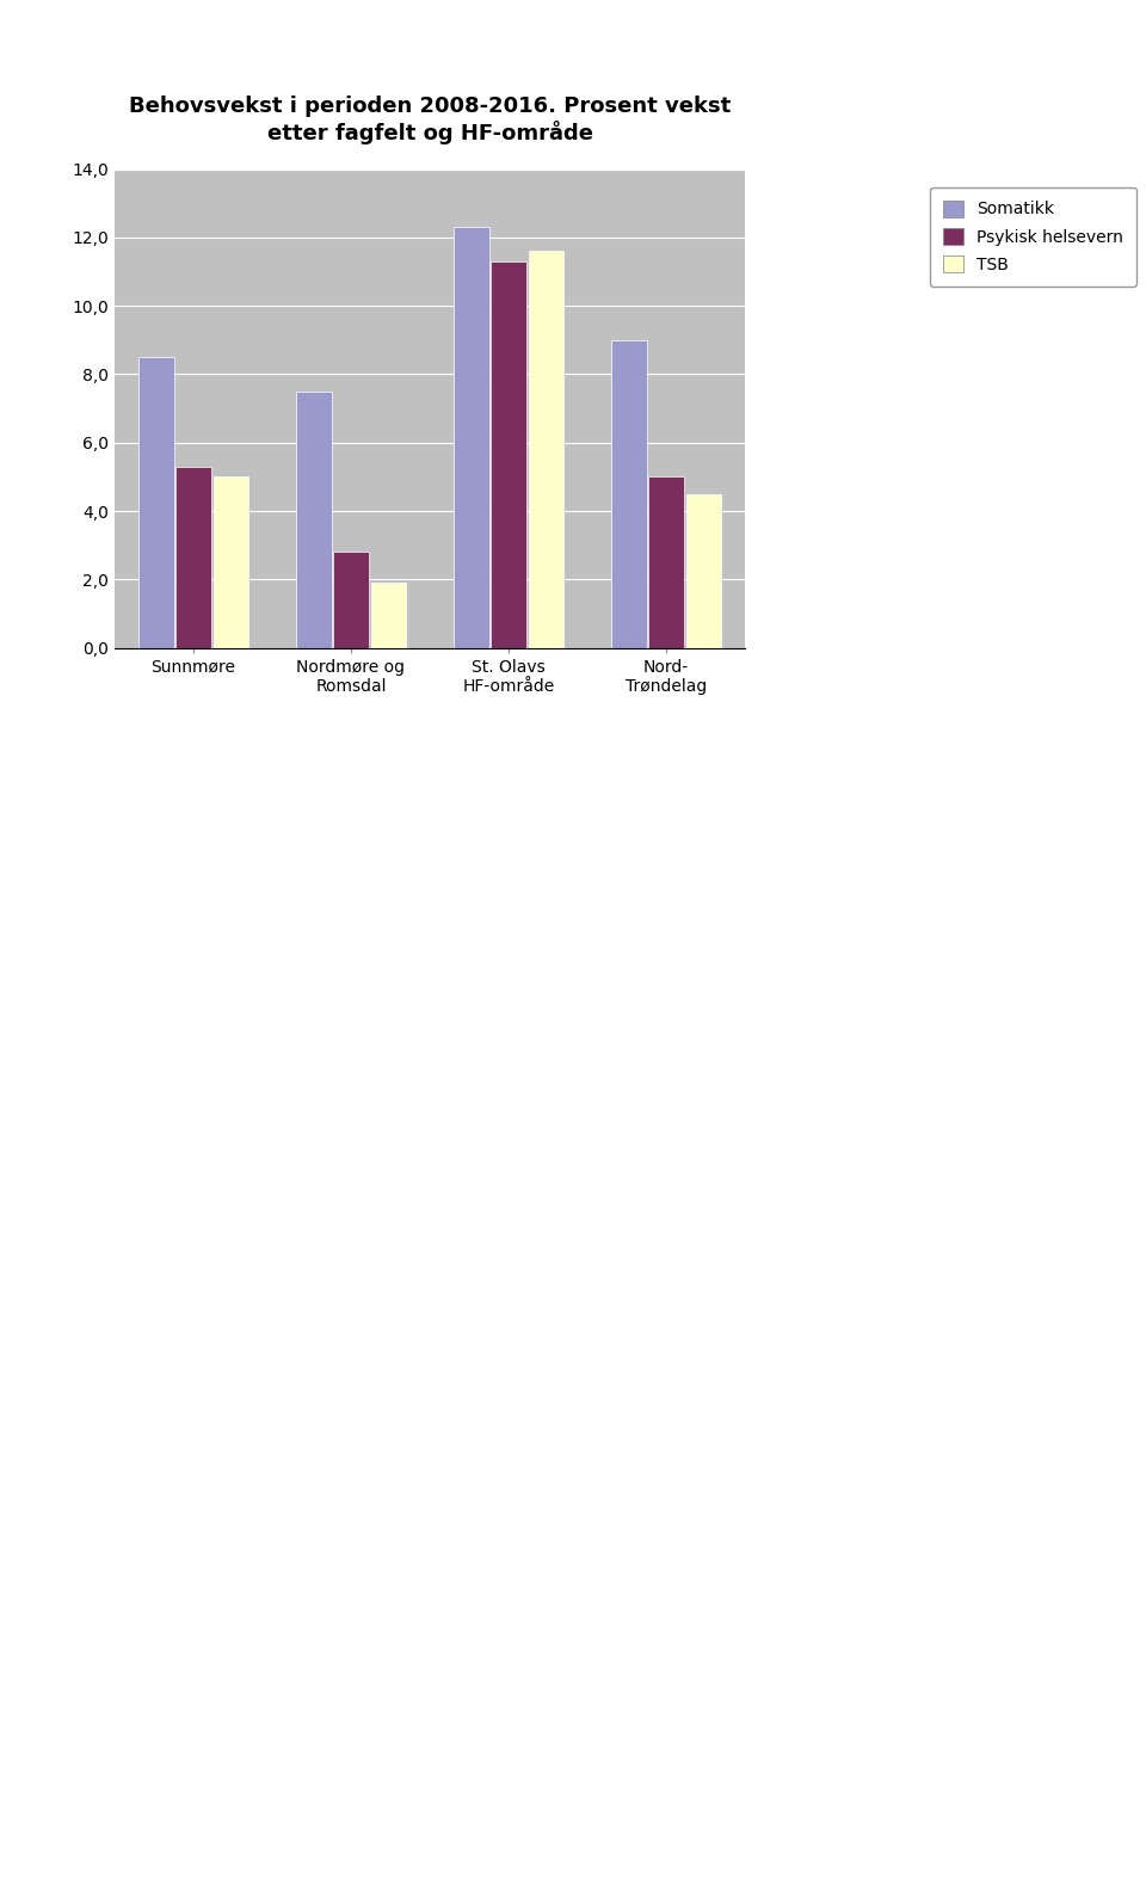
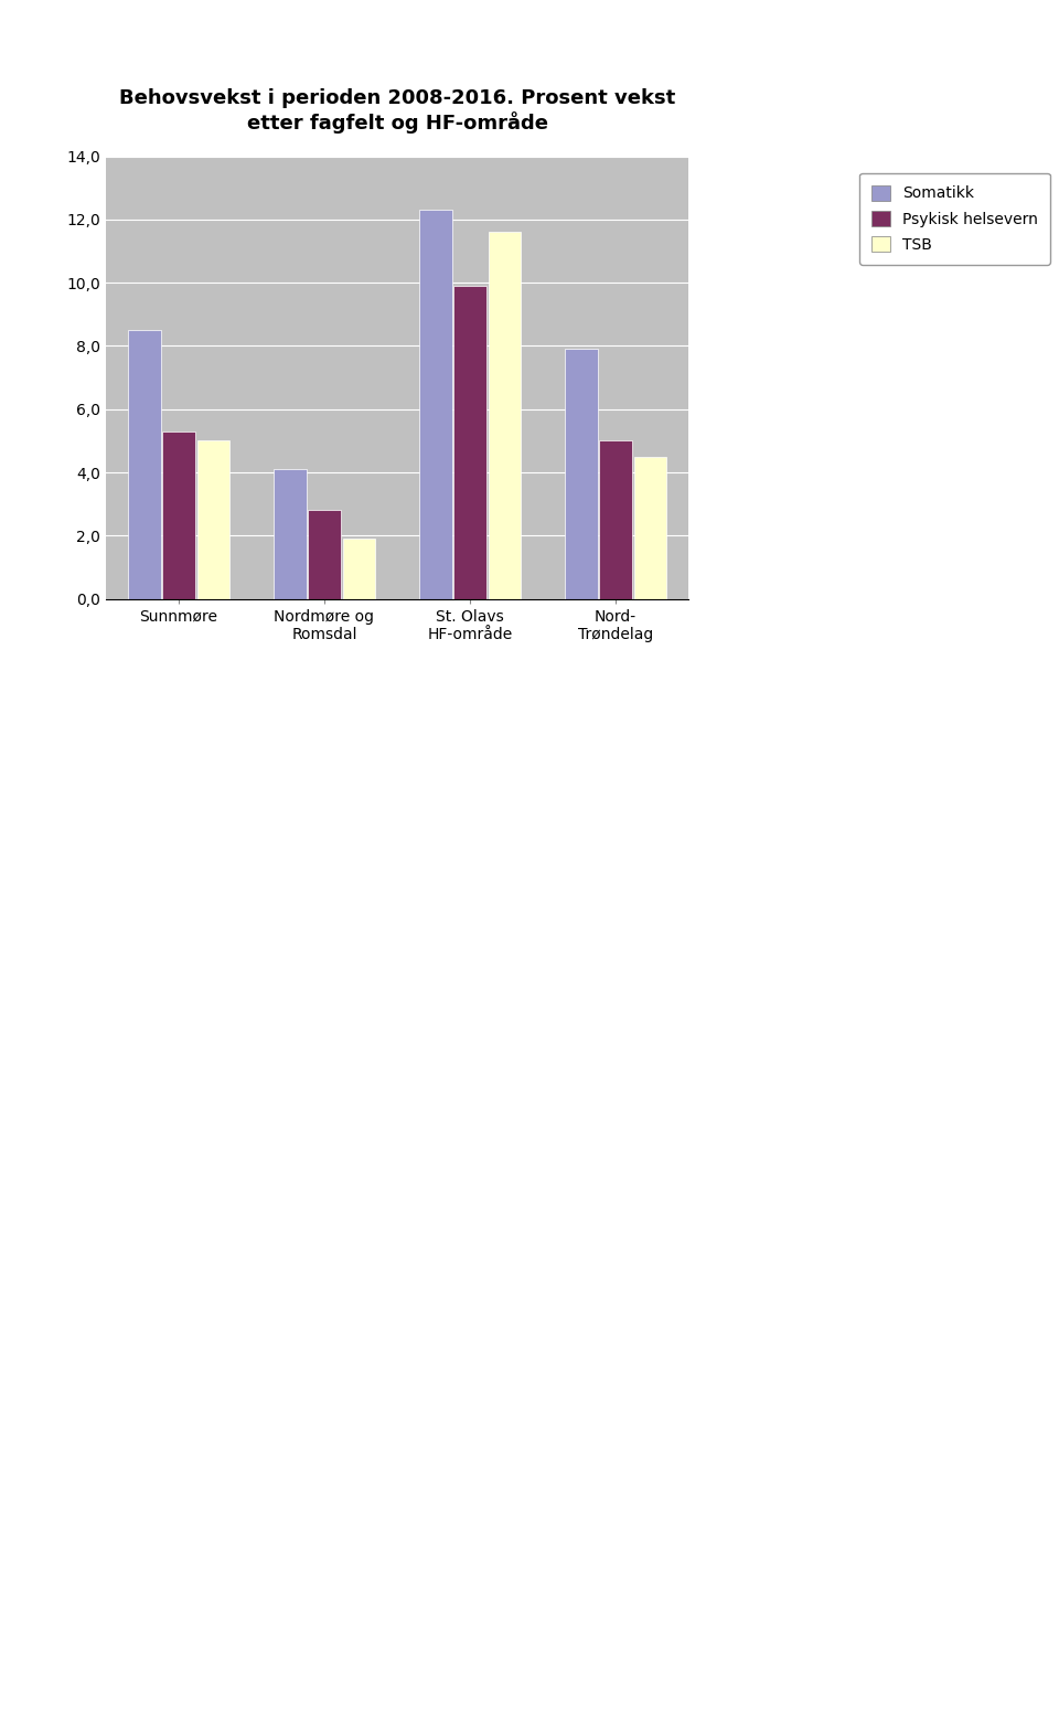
Somatikk/Nordmøre og Romsdal: 7,5 -> 4,1
Psykisk helsevern/St. Olavs HF-område: 11,3 -> 9,9
Somatikk/Nord- Trøndelag: 9,0 -> 7,9
